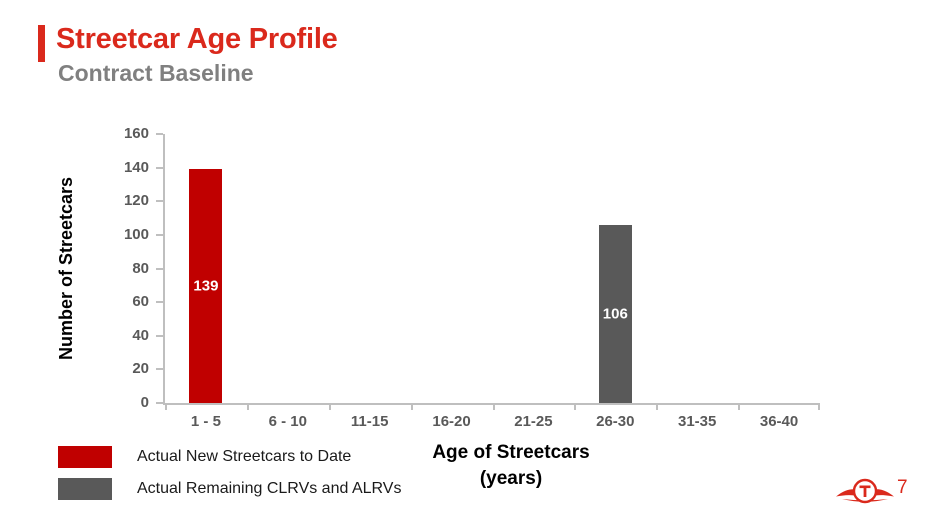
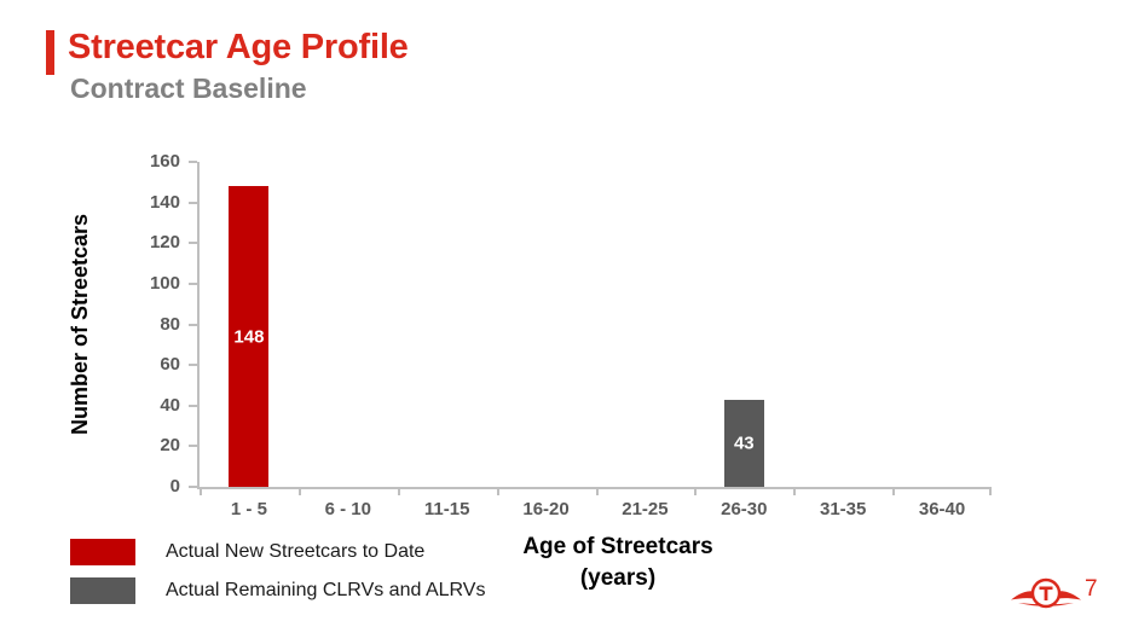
Actual New Streetcars to Date/1 - 5: 139 -> 148
Actual Remaining CLRVs and ALRVs/26-30: 106 -> 43
